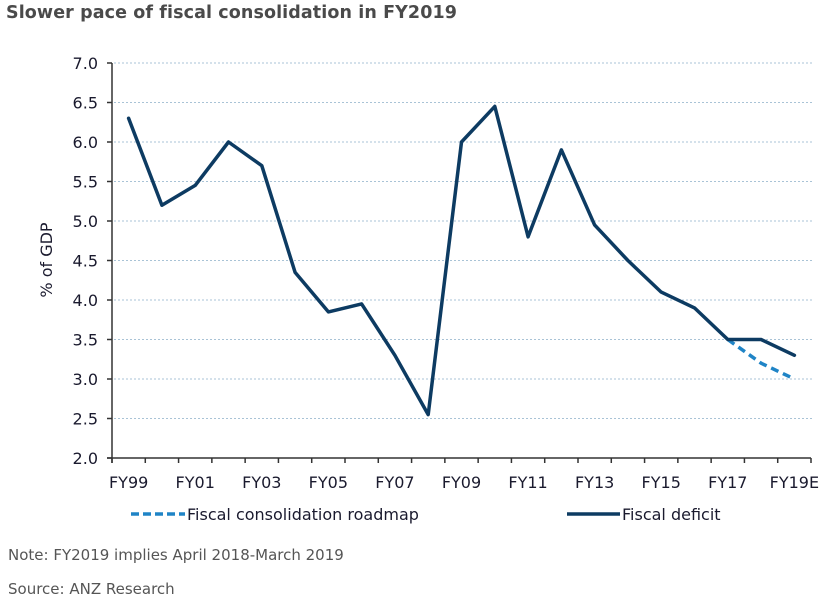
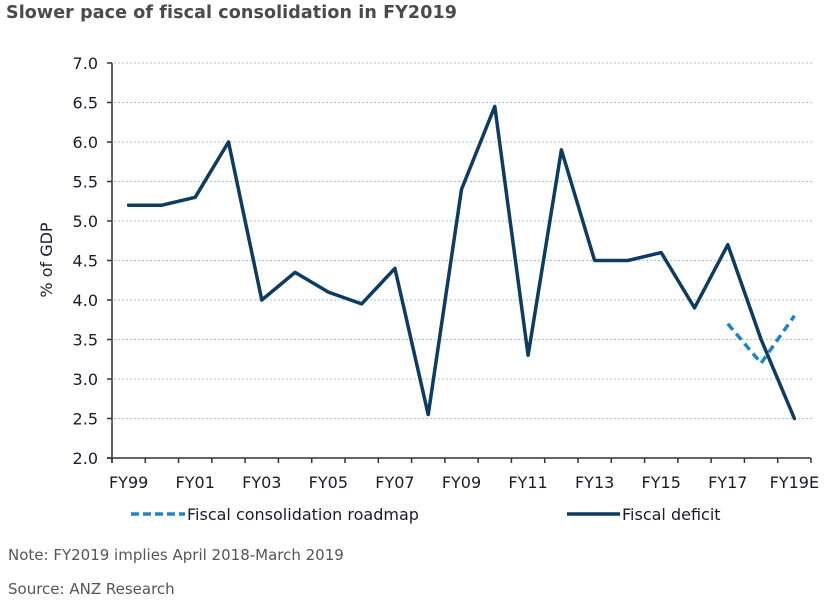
Fiscal deficit/FY99: 6.3 -> 5.2
Fiscal deficit/FY01: 5.5 -> 5.3
Fiscal deficit/FY03: 5.7 -> 4.0
Fiscal deficit/FY05: 3.9 -> 4.1
Fiscal deficit/FY07: 3.3 -> 4.4
Fiscal deficit/FY09: 6.0 -> 5.4
Fiscal deficit/FY11: 4.8 -> 3.3
Fiscal deficit/FY13: 5.0 -> 4.5
Fiscal deficit/FY15: 4.1 -> 4.6
Fiscal consolidation roadmap/FY17: 3.5 -> 3.7
Fiscal deficit/FY17: 3.5 -> 4.7
Fiscal consolidation roadmap/FY19E: 3.0 -> 3.8
Fiscal deficit/FY19E: 3.3 -> 2.5
